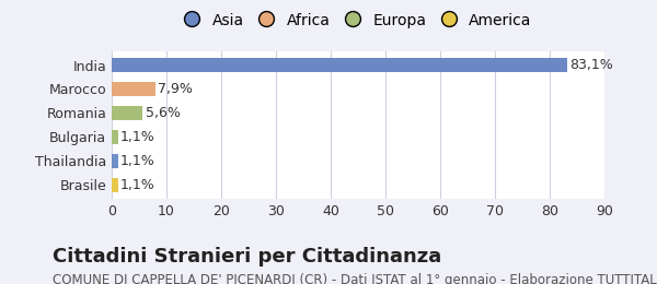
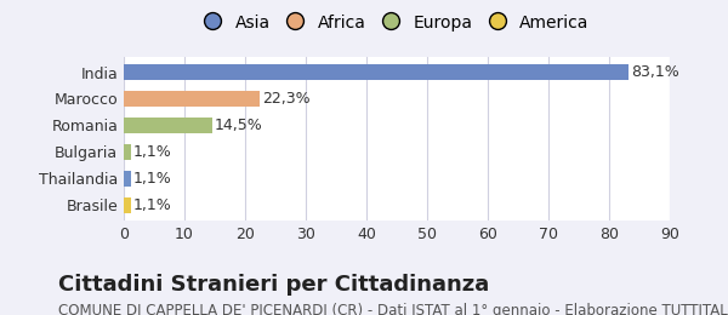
Marocco: 7,9% -> 22,3%
Romania: 5,6% -> 14,5%
